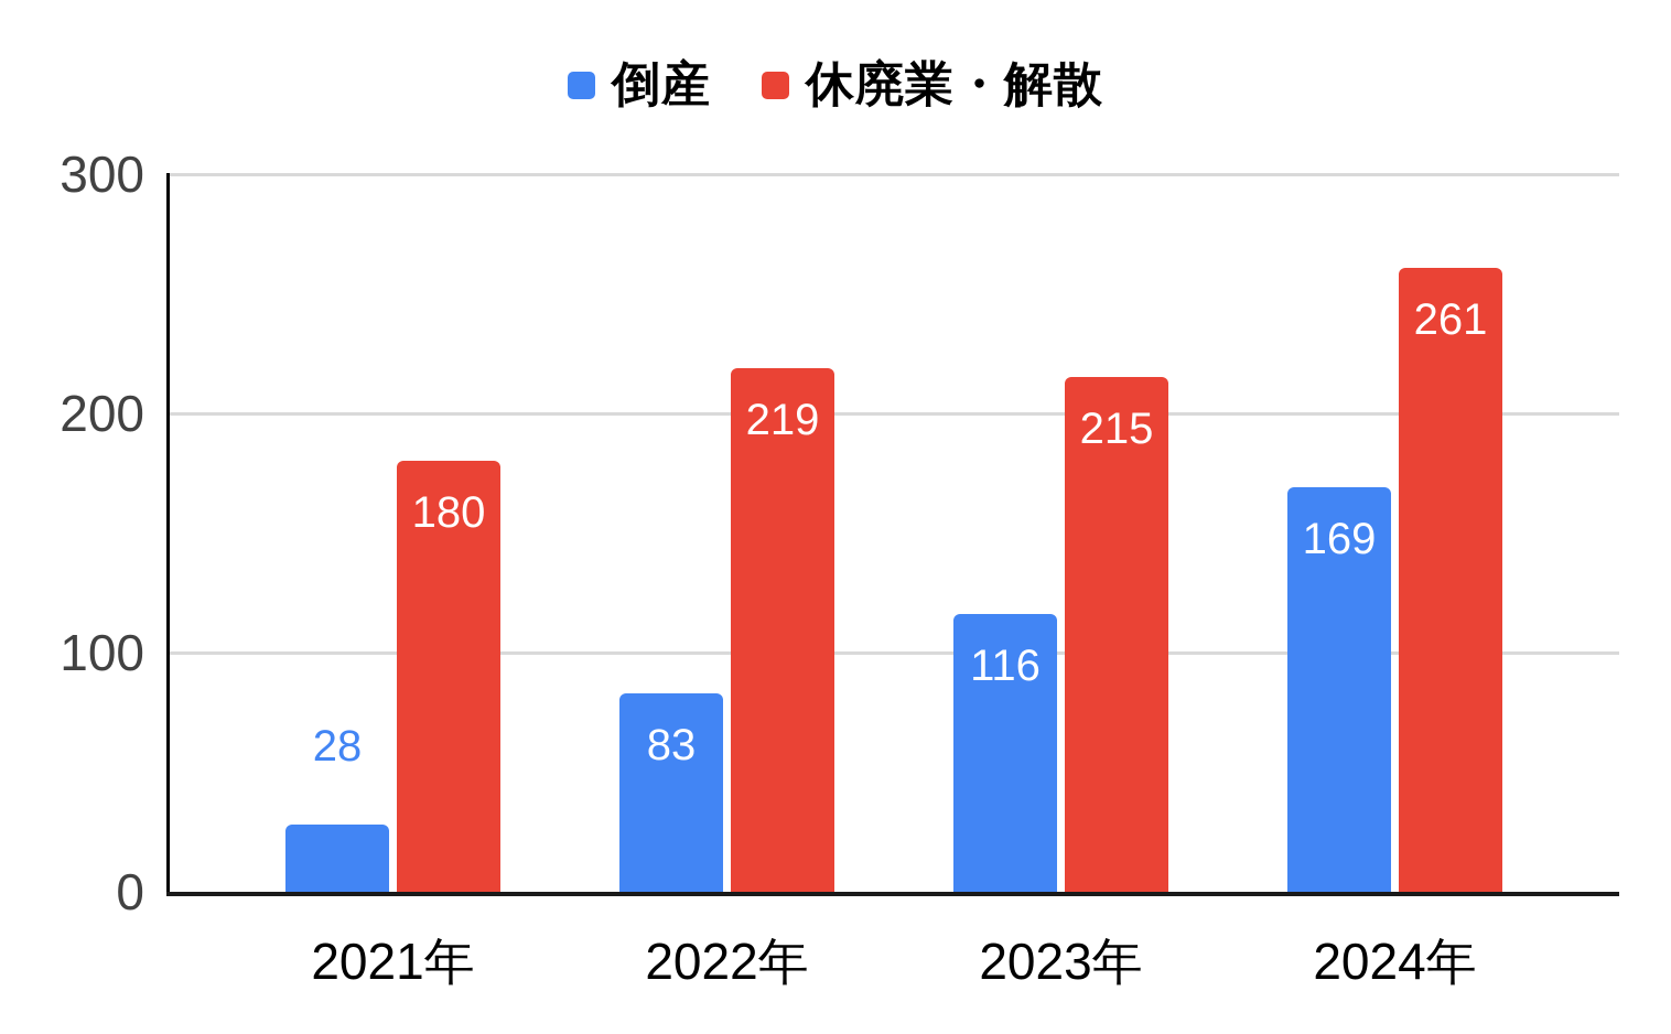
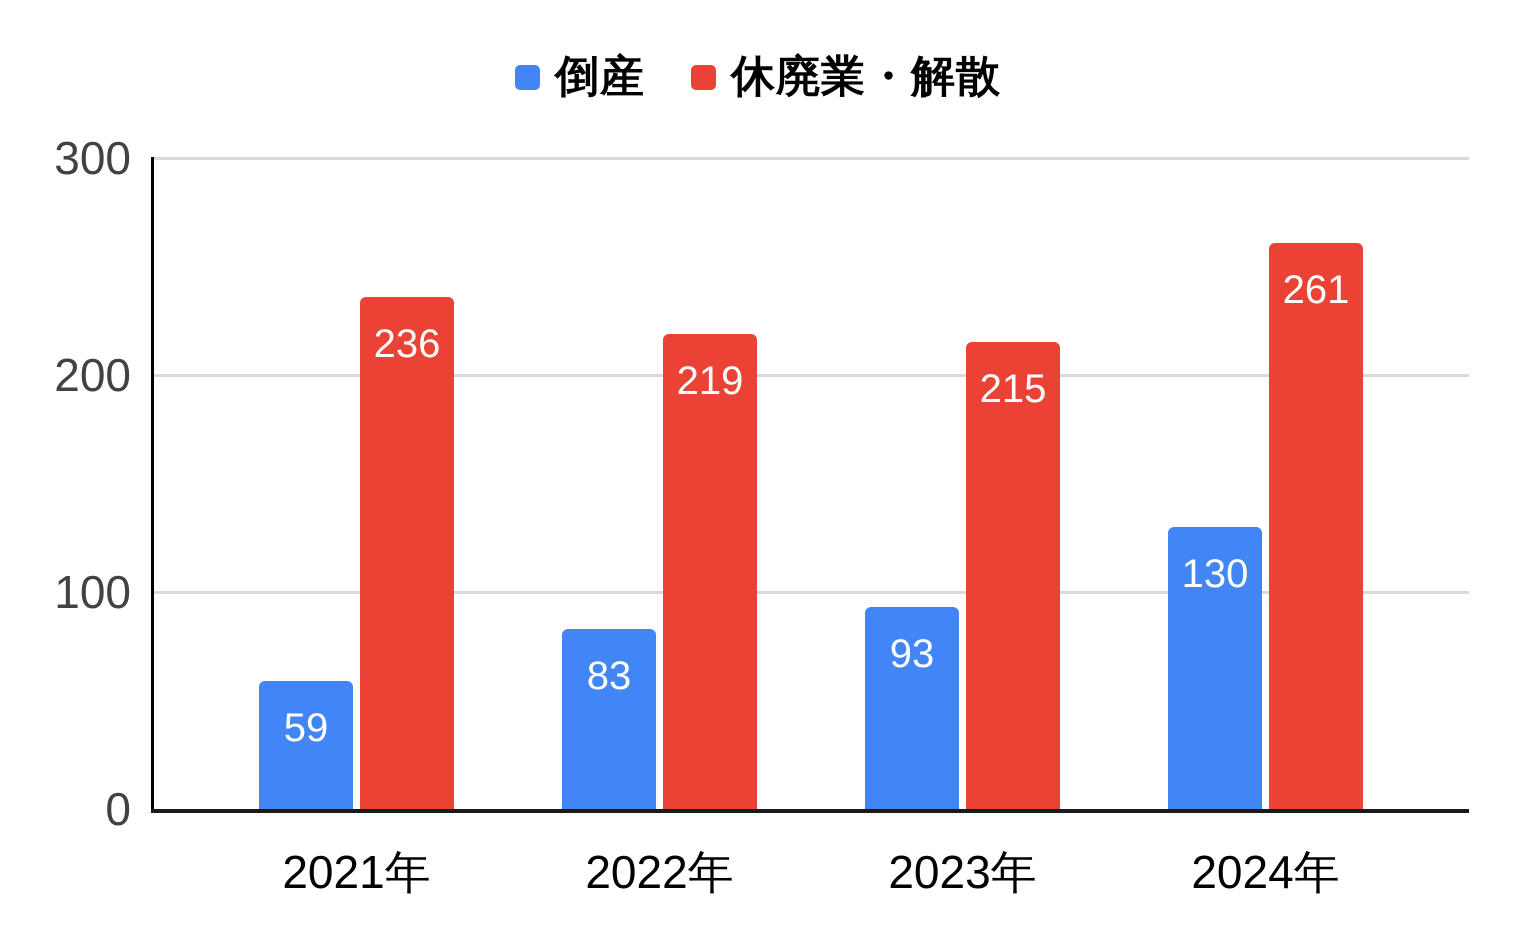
倒産/2021年: 28 -> 59
休廃業・解散/2021年: 180 -> 236
倒産/2023年: 116 -> 93
倒産/2024年: 169 -> 130
